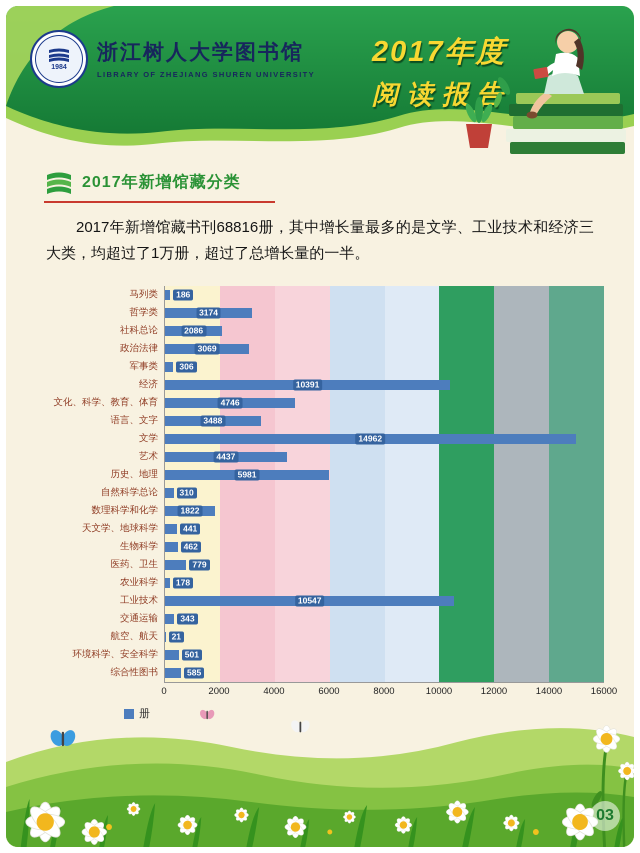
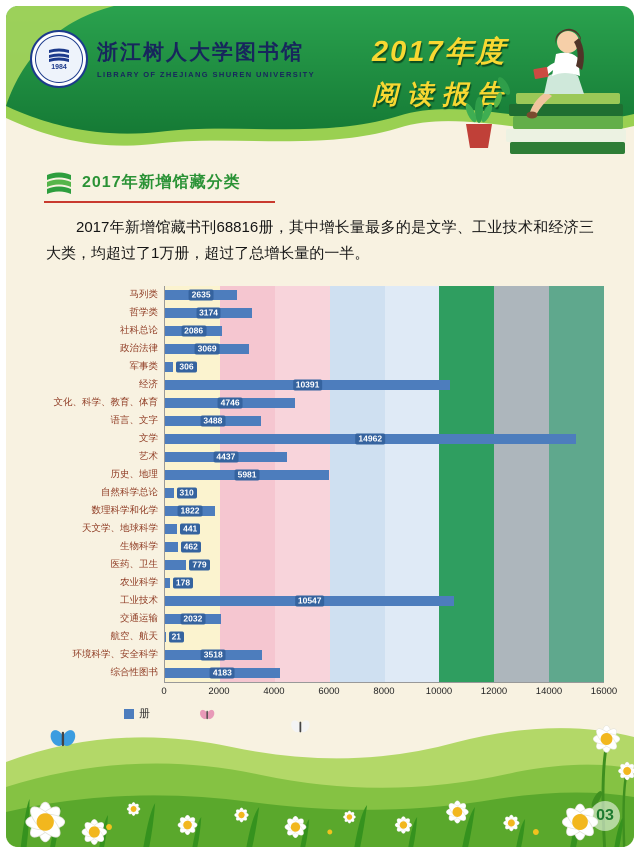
马列类: 186 -> 2635
交通运输: 343 -> 2032
环境科学、安全科学: 501 -> 3518
综合性图书: 585 -> 4183
